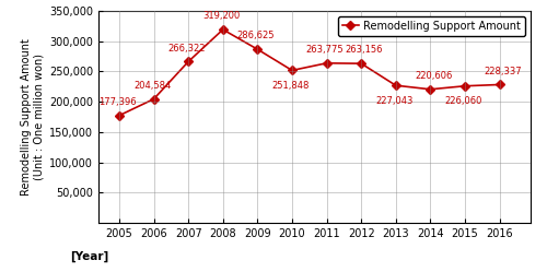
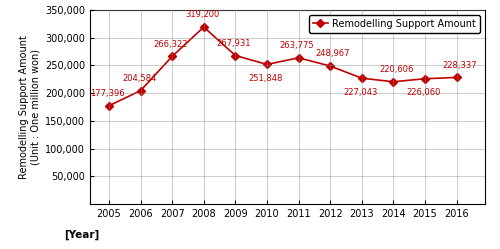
2009: 286,625 -> 267,931
2012: 263,156 -> 248,967
